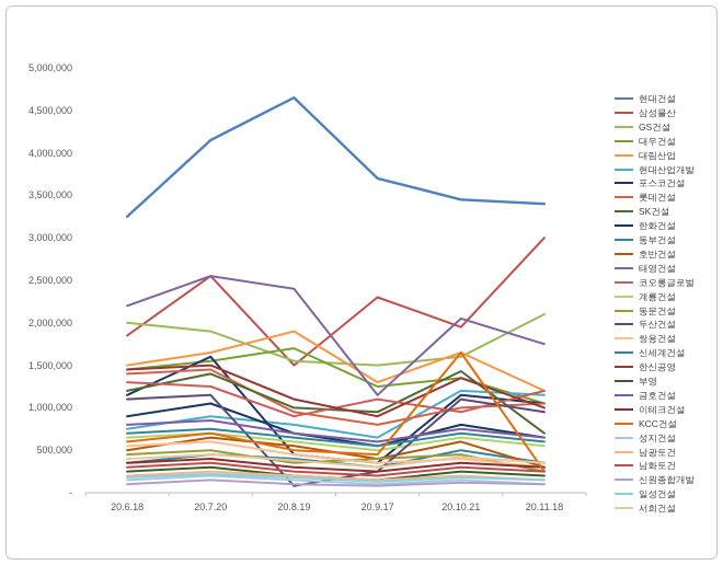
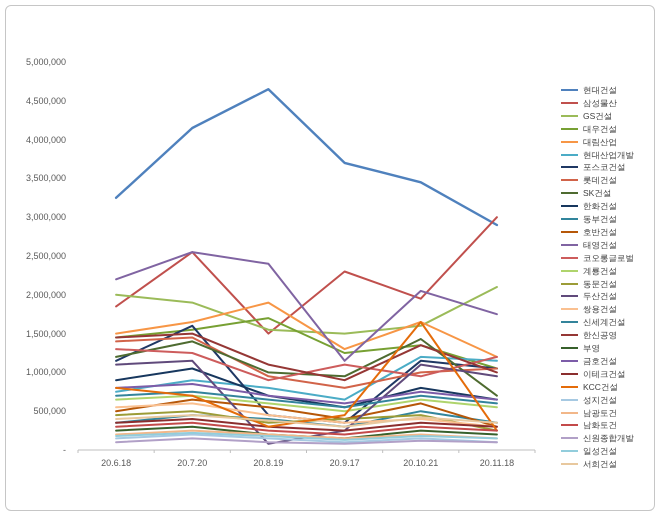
KCC건설/20.6.18: 600000 -> 800000
KCC건설/20.8.19: 500000 -> 300000
현대건설/20.11.18: 3400000 -> 2900000
